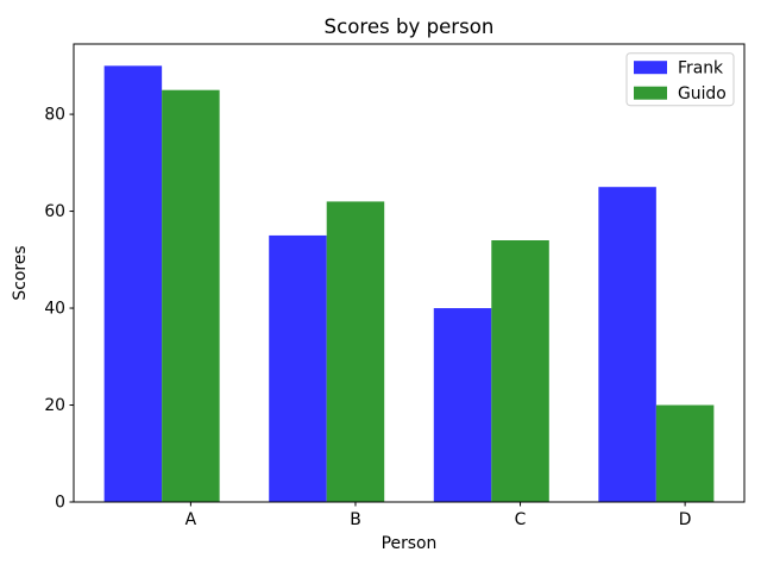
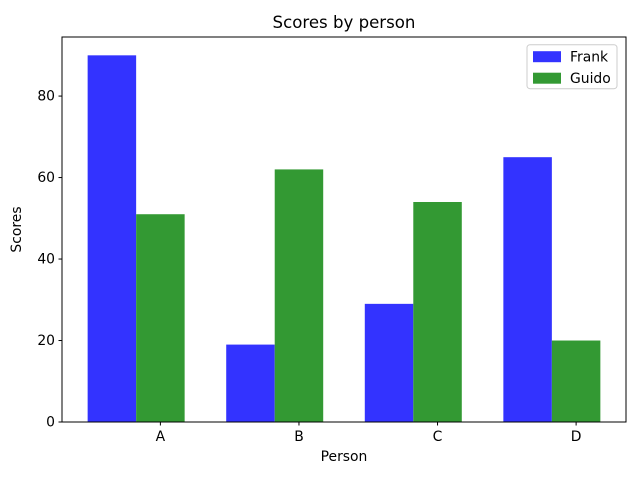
Guido/A: 85 -> 51
Frank/B: 55 -> 19
Frank/C: 40 -> 29
